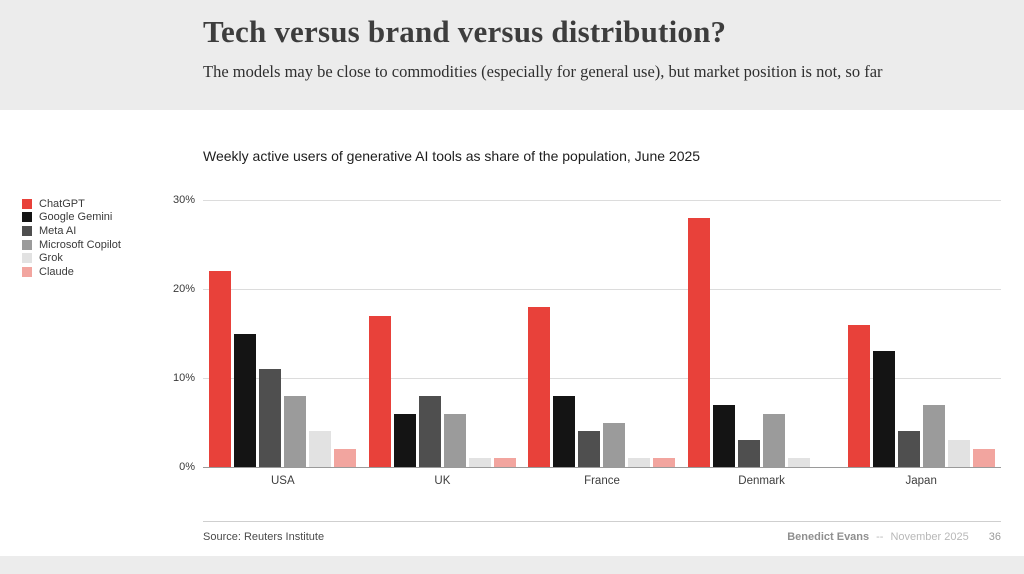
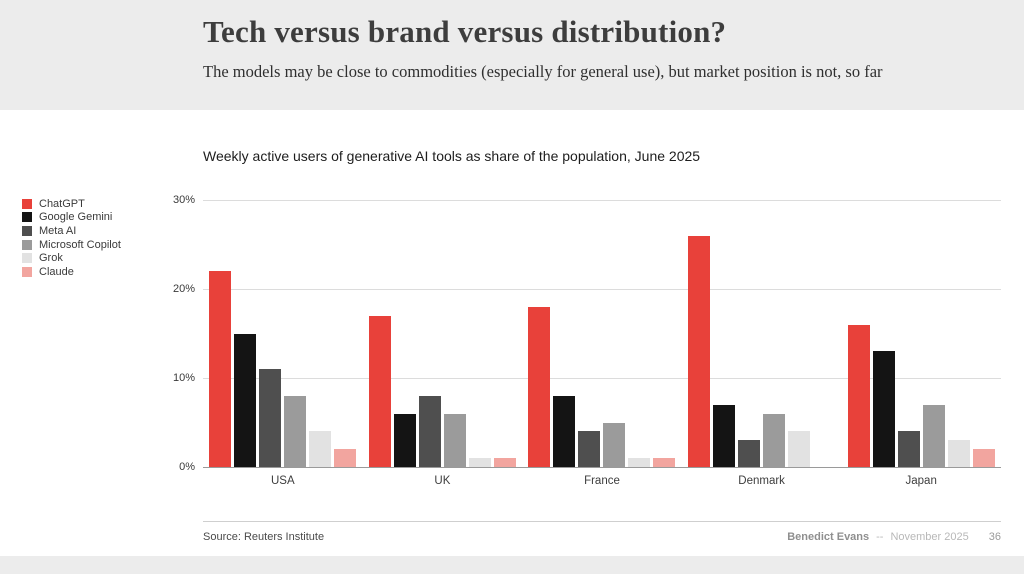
ChatGPT/Denmark: 28% -> 26%
Grok/Denmark: 1% -> 4%
